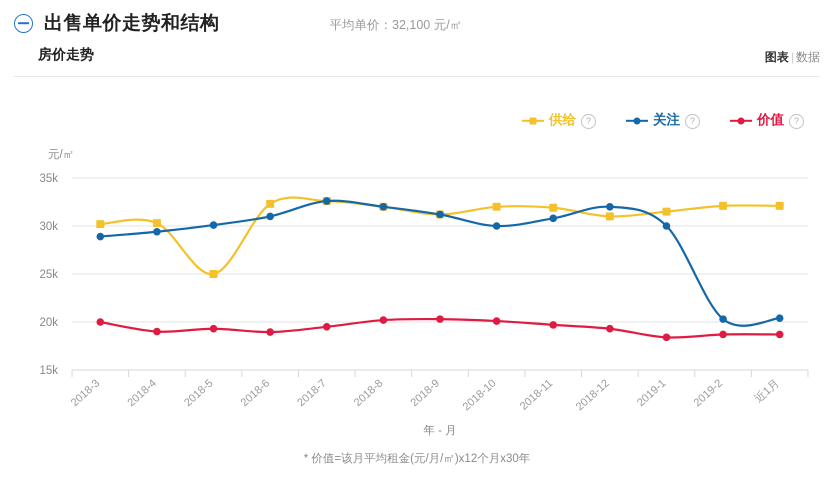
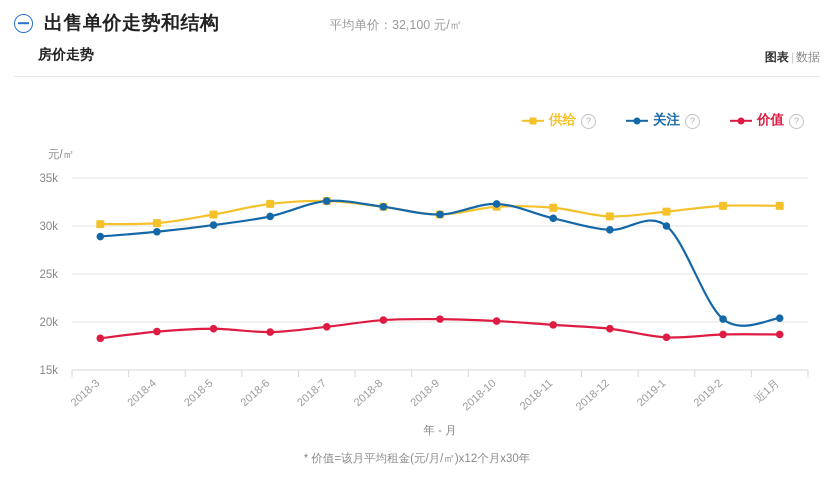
价值/2018-3: 20k -> 18k
供给/2018-5: 25k -> 31k
关注/2018-10: 30k -> 32k
关注/2018-12: 32k -> 30k
